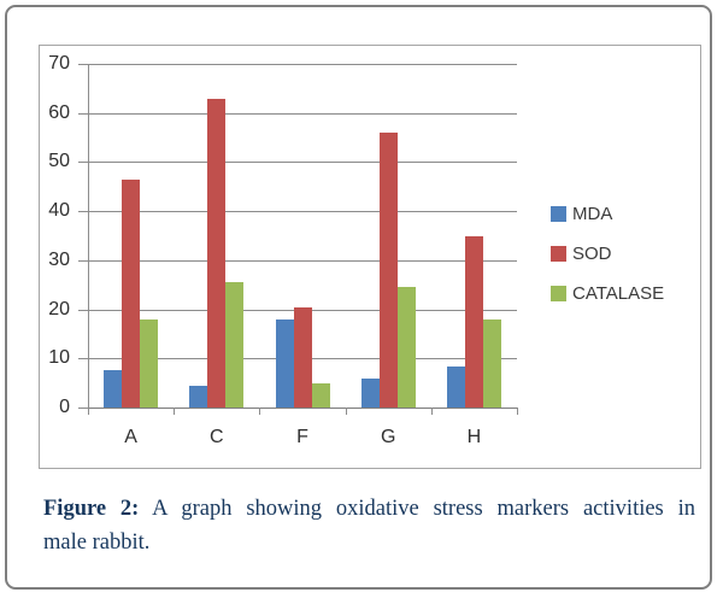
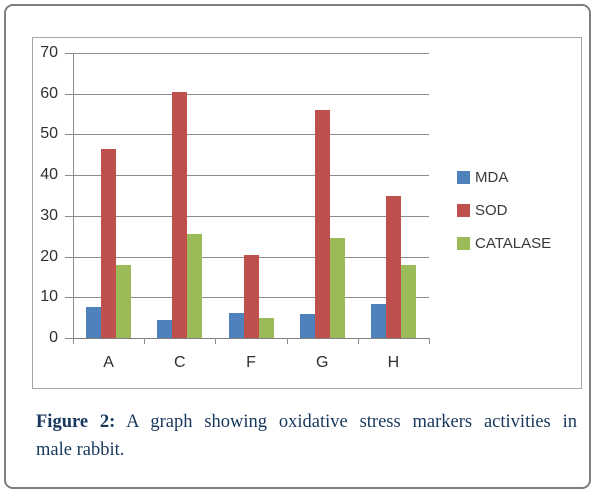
SOD/C: 63 -> 60
MDA/F: 18 -> 6
